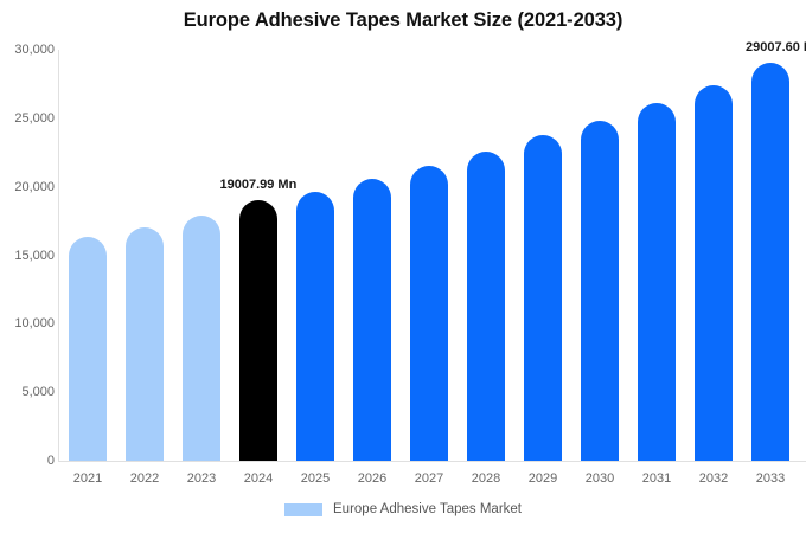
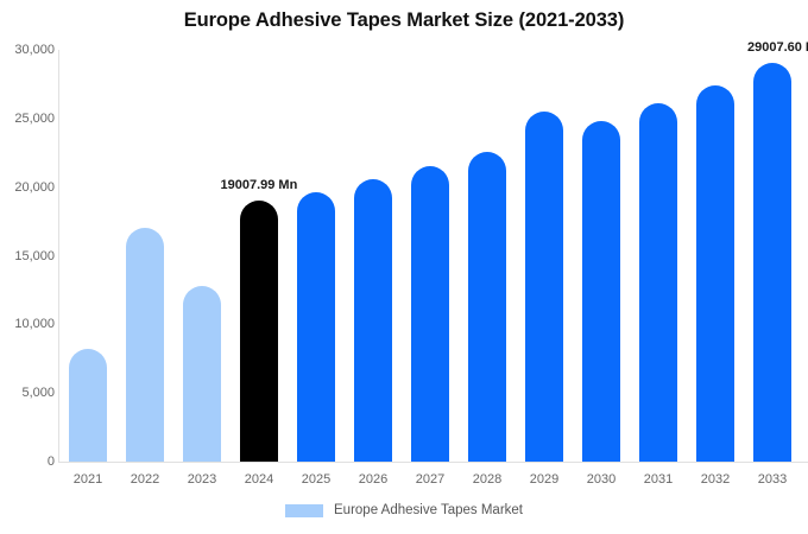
2021: 16300 -> 8200
2023: 17900 -> 12800
2029: 23800 -> 25500
